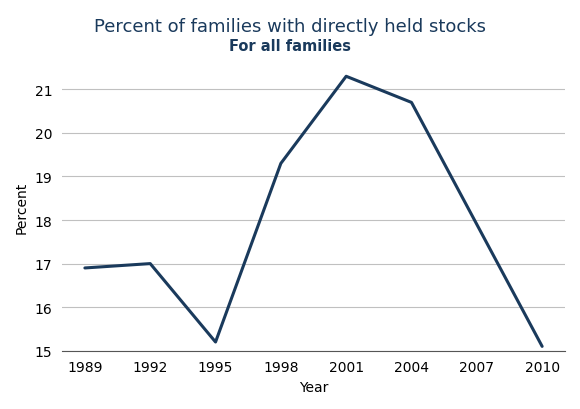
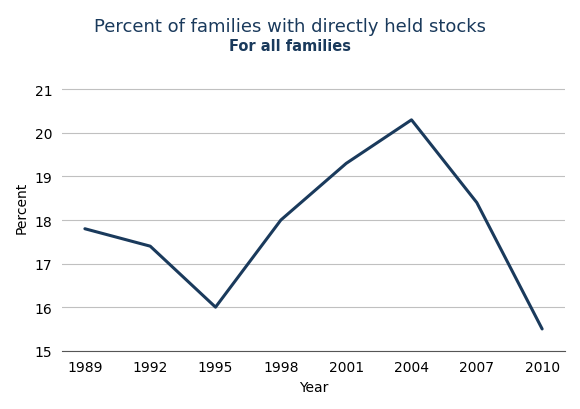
1989: 16.9 -> 17.8
1992: 17.0 -> 17.4
1995: 15.2 -> 16.0
1998: 19.3 -> 18.0
2001: 21.3 -> 19.3
2004: 20.7 -> 20.3
2007: 17.9 -> 18.4
2010: 15.1 -> 15.5
